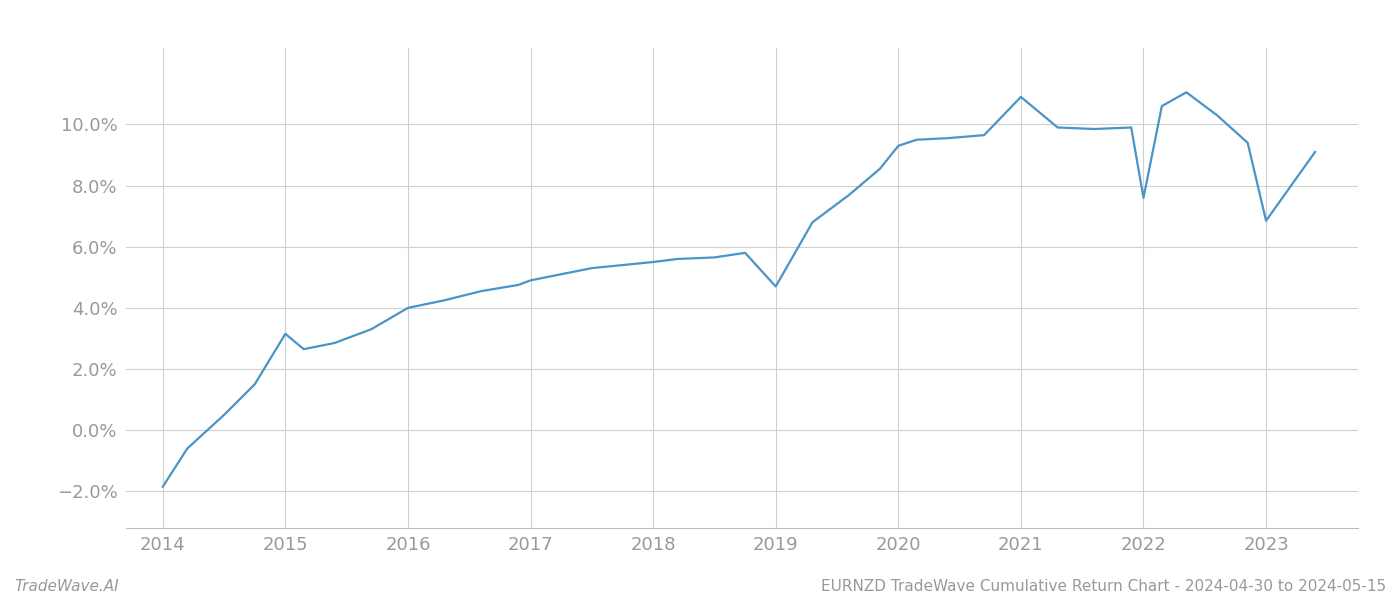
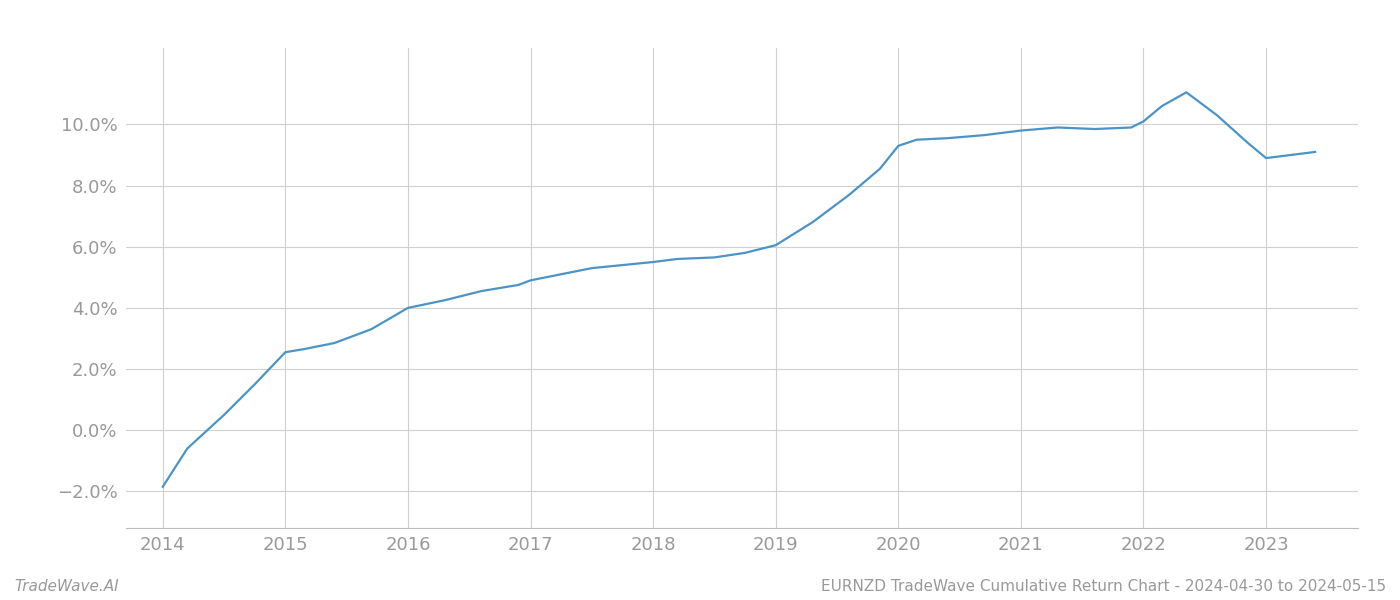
2015: 3.15% -> 2.55%
2019: 4.70% -> 6.05%
2021: 10.90% -> 9.80%
2022: 7.60% -> 10.10%
2023: 6.85% -> 8.90%
